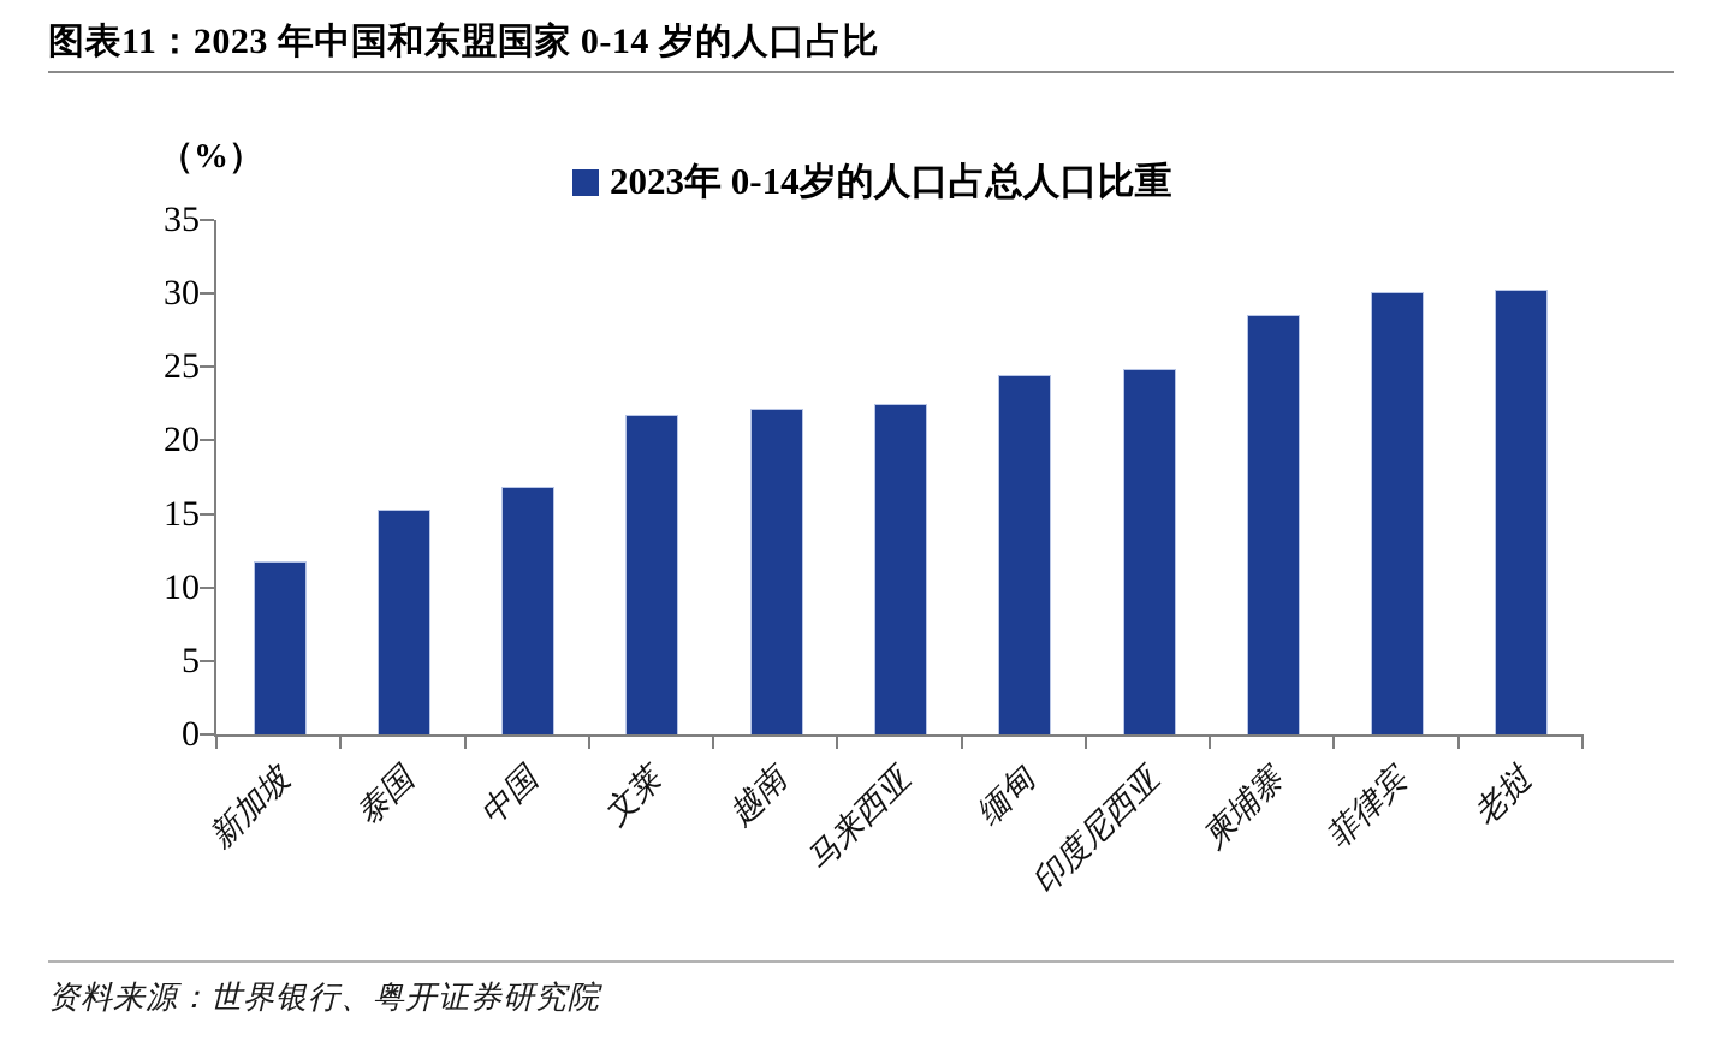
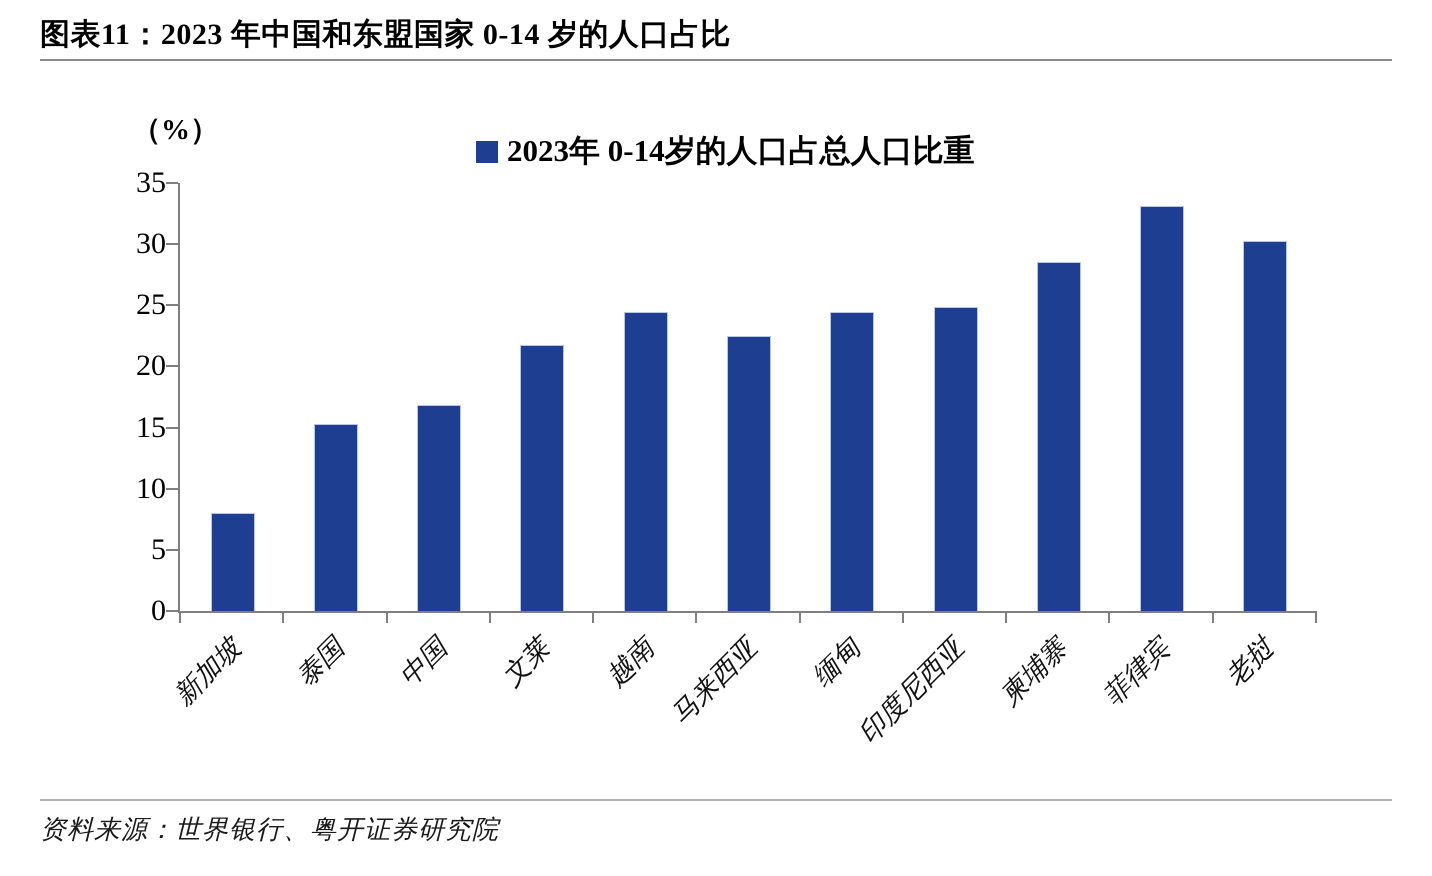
新加坡: 11.7 -> 7.9
越南: 22.1 -> 24.4
菲律宾: 30.0 -> 33.0
